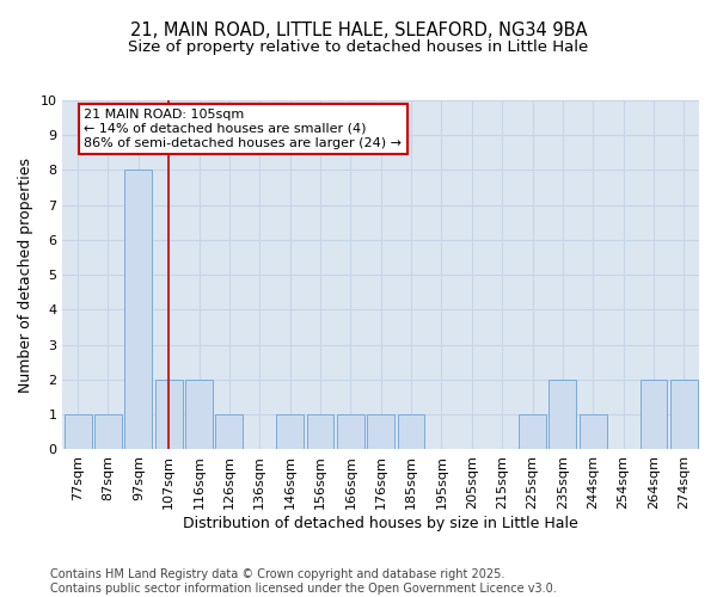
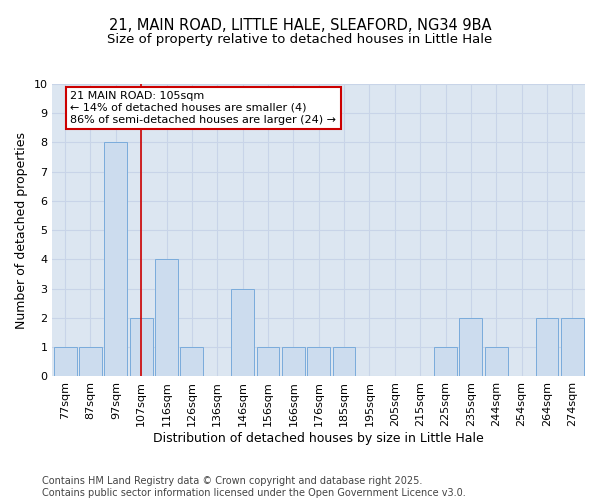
116sqm: 2 -> 4
146sqm: 1 -> 3
